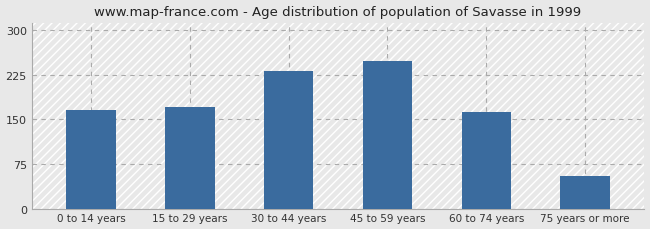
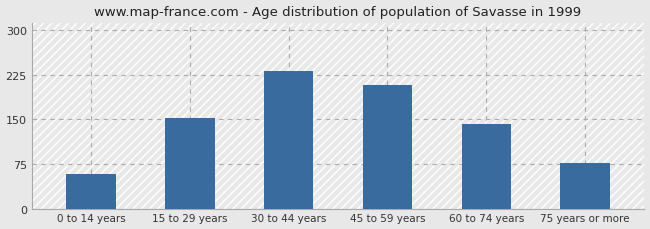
0 to 14 years: 165 -> 58
15 to 29 years: 170 -> 152
45 to 59 years: 248 -> 208
60 to 74 years: 163 -> 142
75 years or more: 55 -> 76
